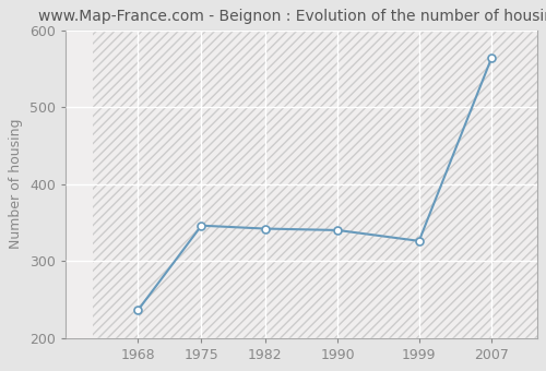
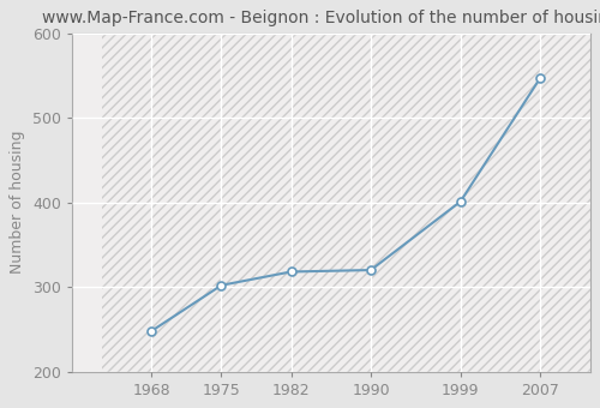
1968: 236 -> 248
1975: 346 -> 302
1982: 342 -> 318
1990: 340 -> 320
1999: 326 -> 401
2007: 564 -> 547
